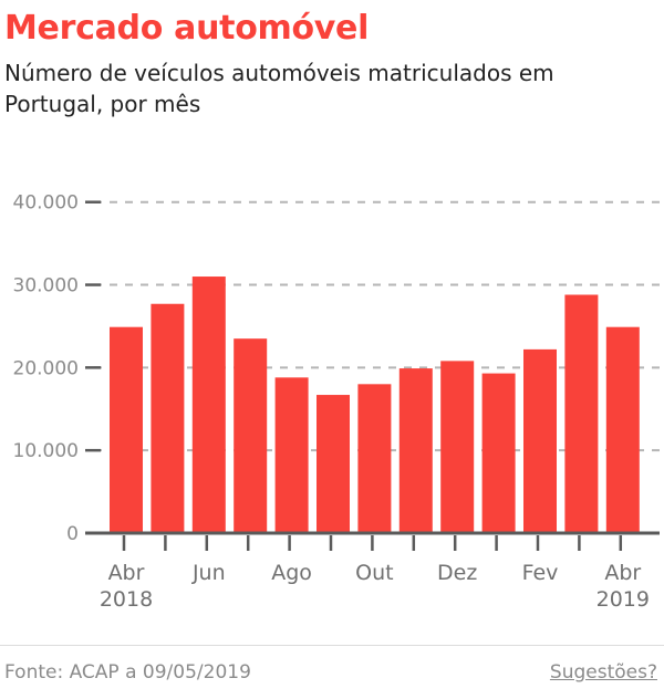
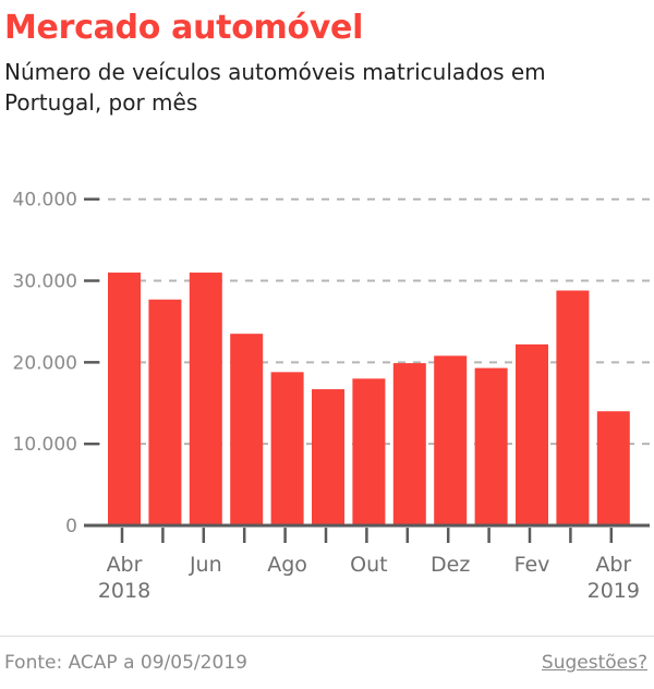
Abr 2018: 25000 -> 31000
Abr 2019: 25000 -> 14000
